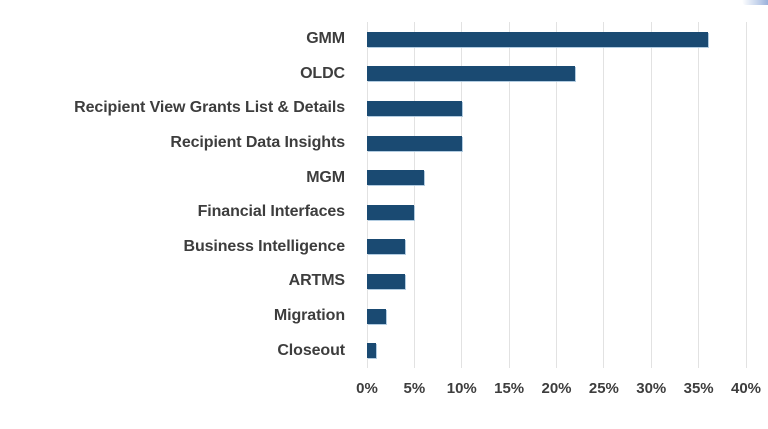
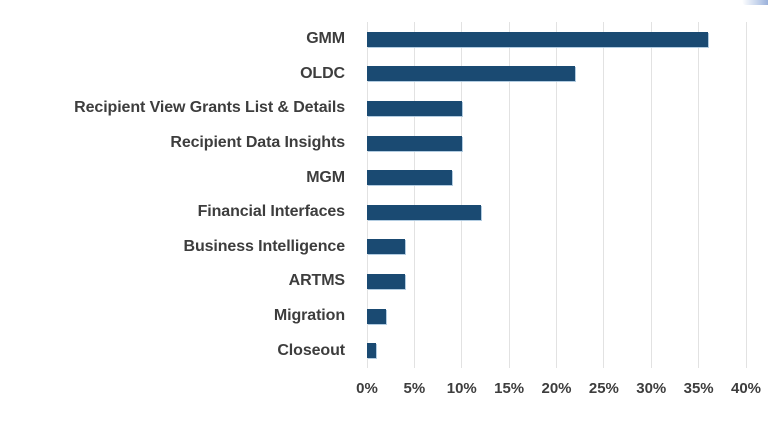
MGM: 6% -> 9%
Financial Interfaces: 5% -> 12%
